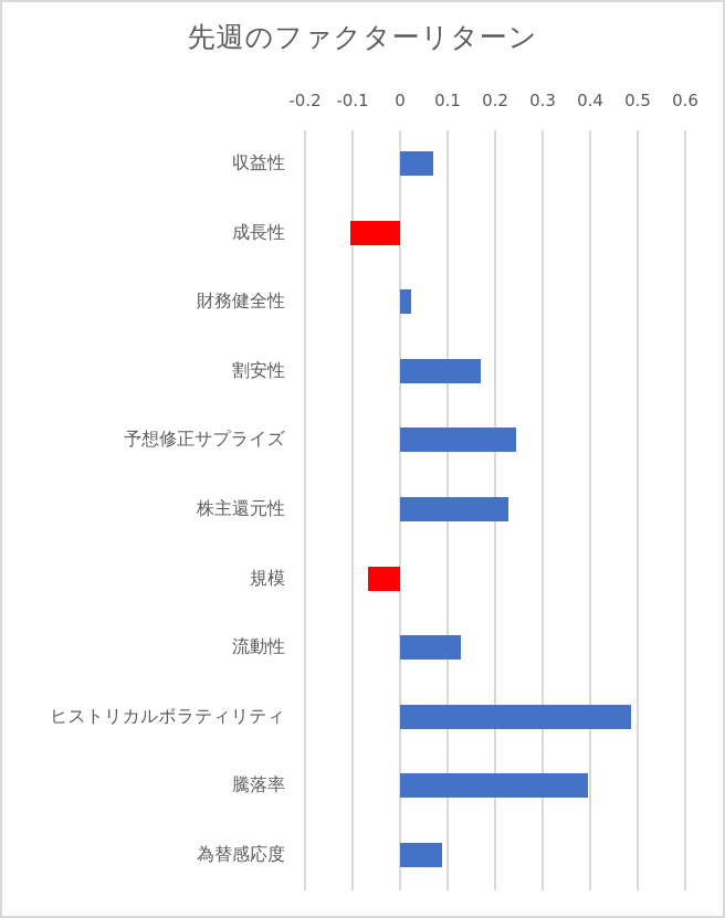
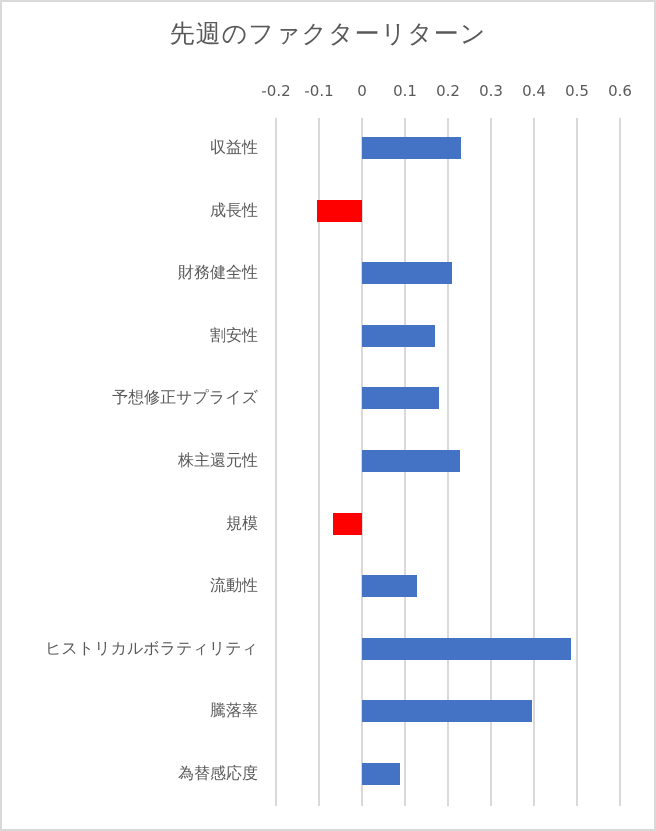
収益性: 0.07 -> 0.23
財務健全性: 0.02 -> 0.21
予想修正サプライズ: 0.24 -> 0.18
